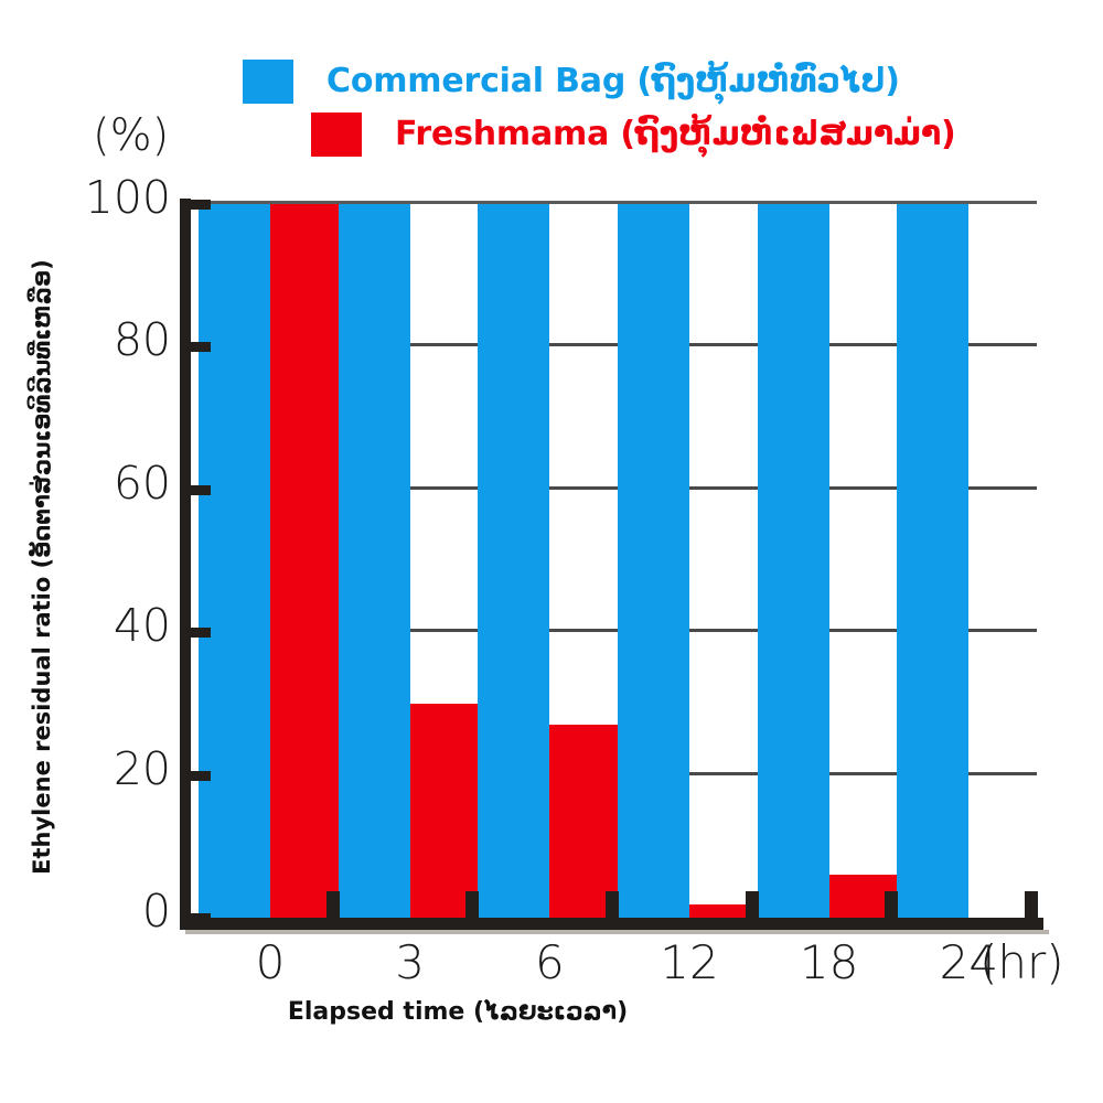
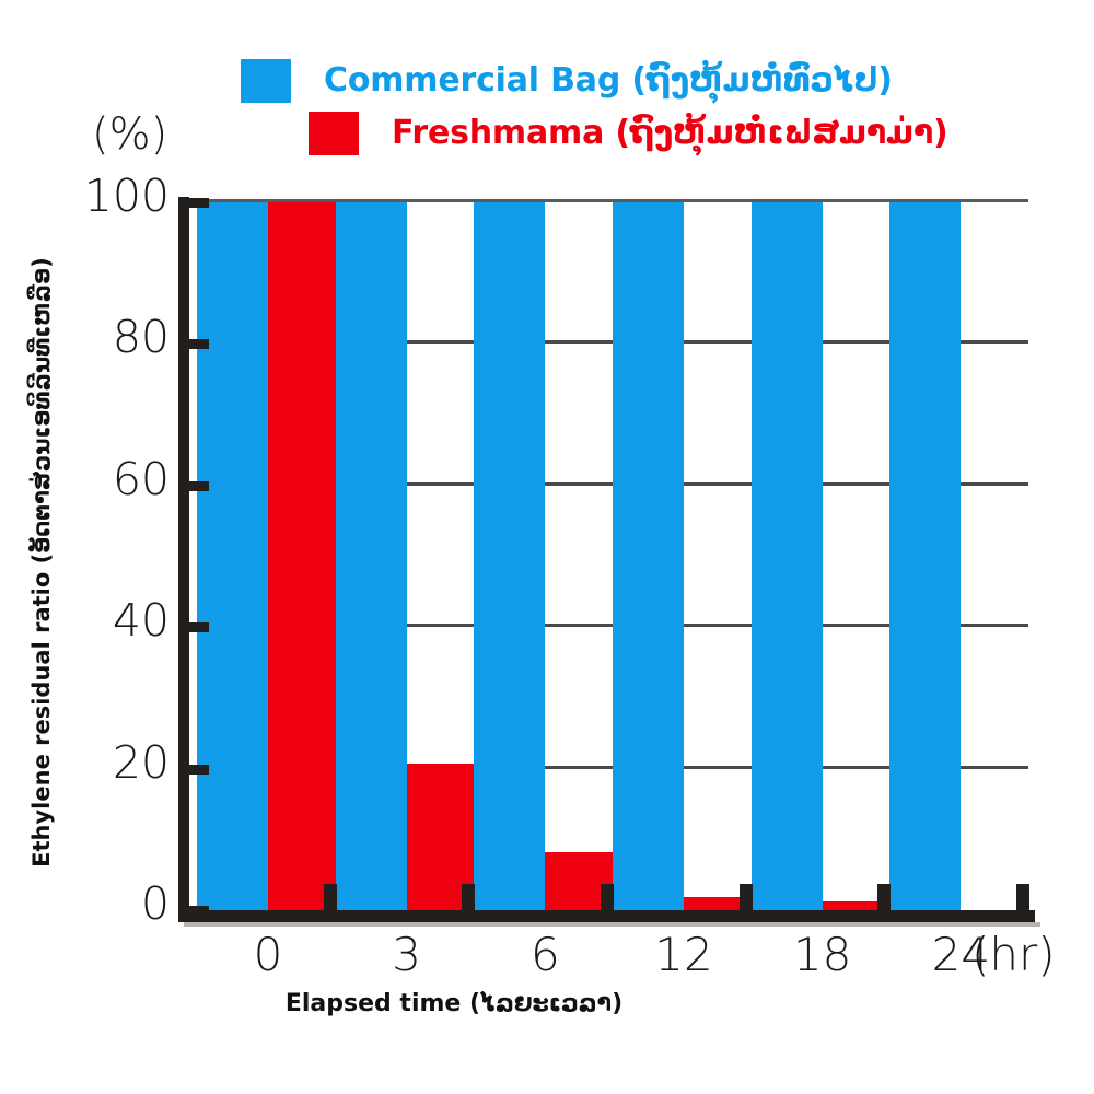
Freshmama (ຖົງຫຸ້ມຫໍ່ເຟສມາມ່າ)/3: 30 -> 21
Freshmama (ຖົງຫຸ້ມຫໍ່ເຟສມາມ່າ)/6: 27 -> 8
Freshmama (ຖົງຫຸ້ມຫໍ່ເຟສມາມ່າ)/18: 6 -> 1
